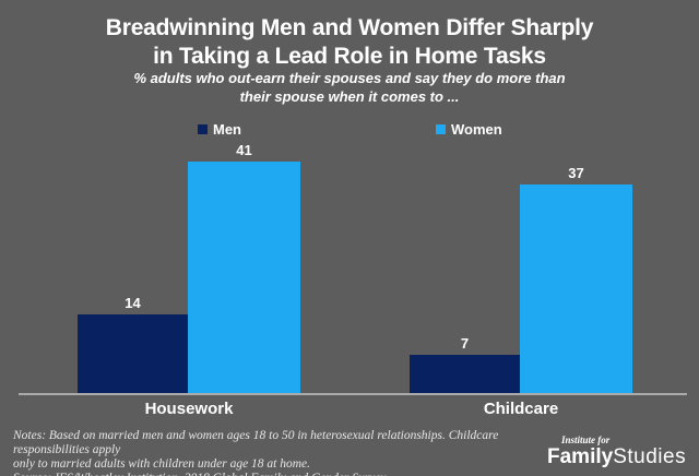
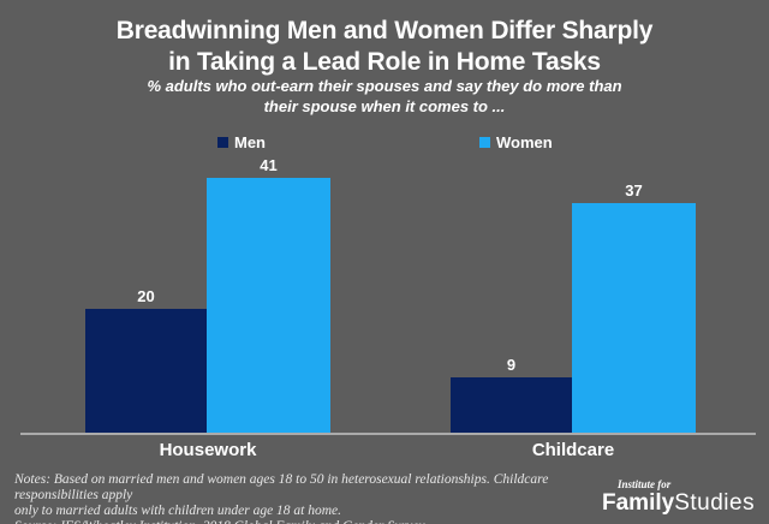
Men/Housework: 14 -> 20
Men/Childcare: 7 -> 9
